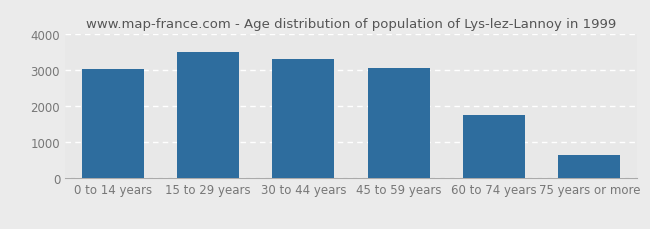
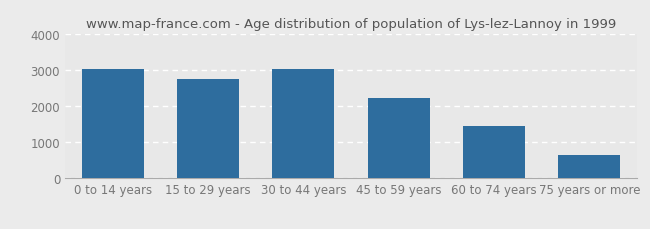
15 to 29 years: 3500 -> 2750
30 to 44 years: 3300 -> 3010
45 to 59 years: 3050 -> 2220
60 to 74 years: 1750 -> 1460
